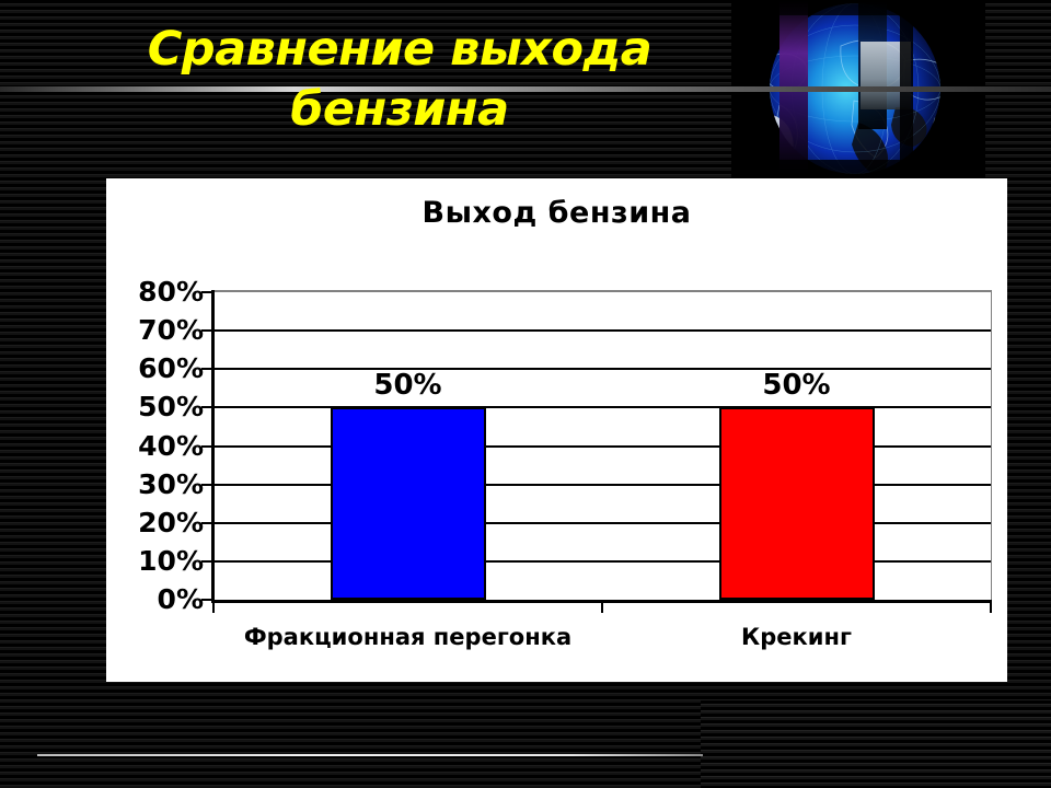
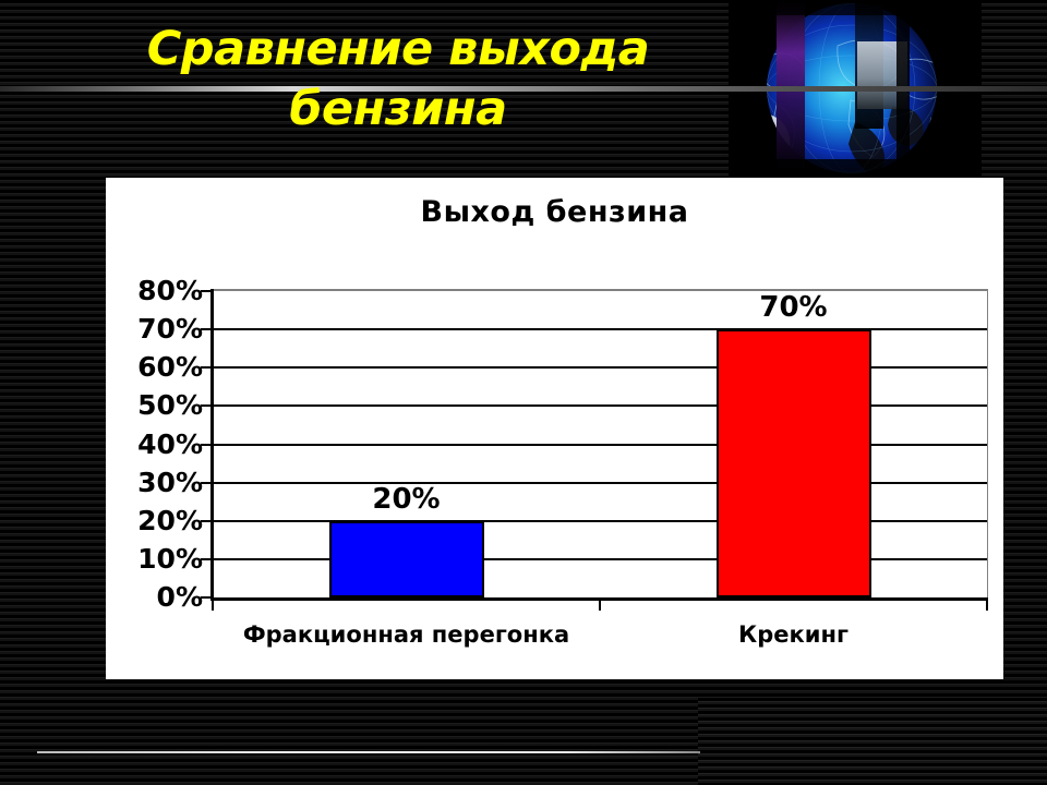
Фракционная перегонка: 50% -> 20%
Крекинг: 50% -> 70%
